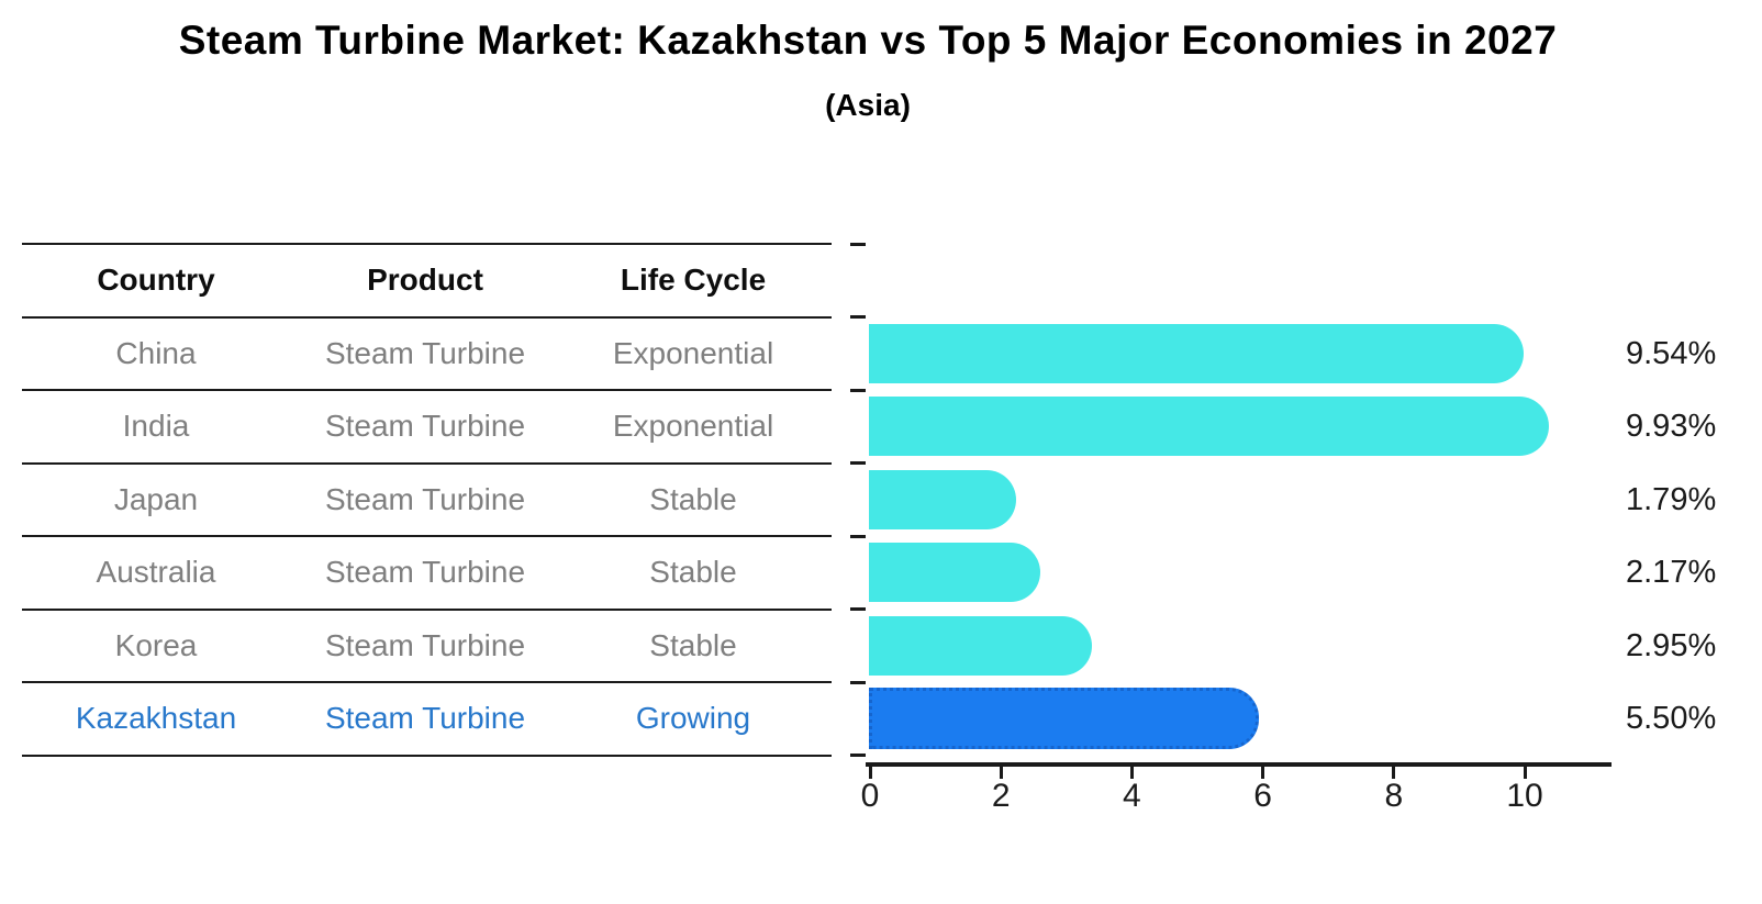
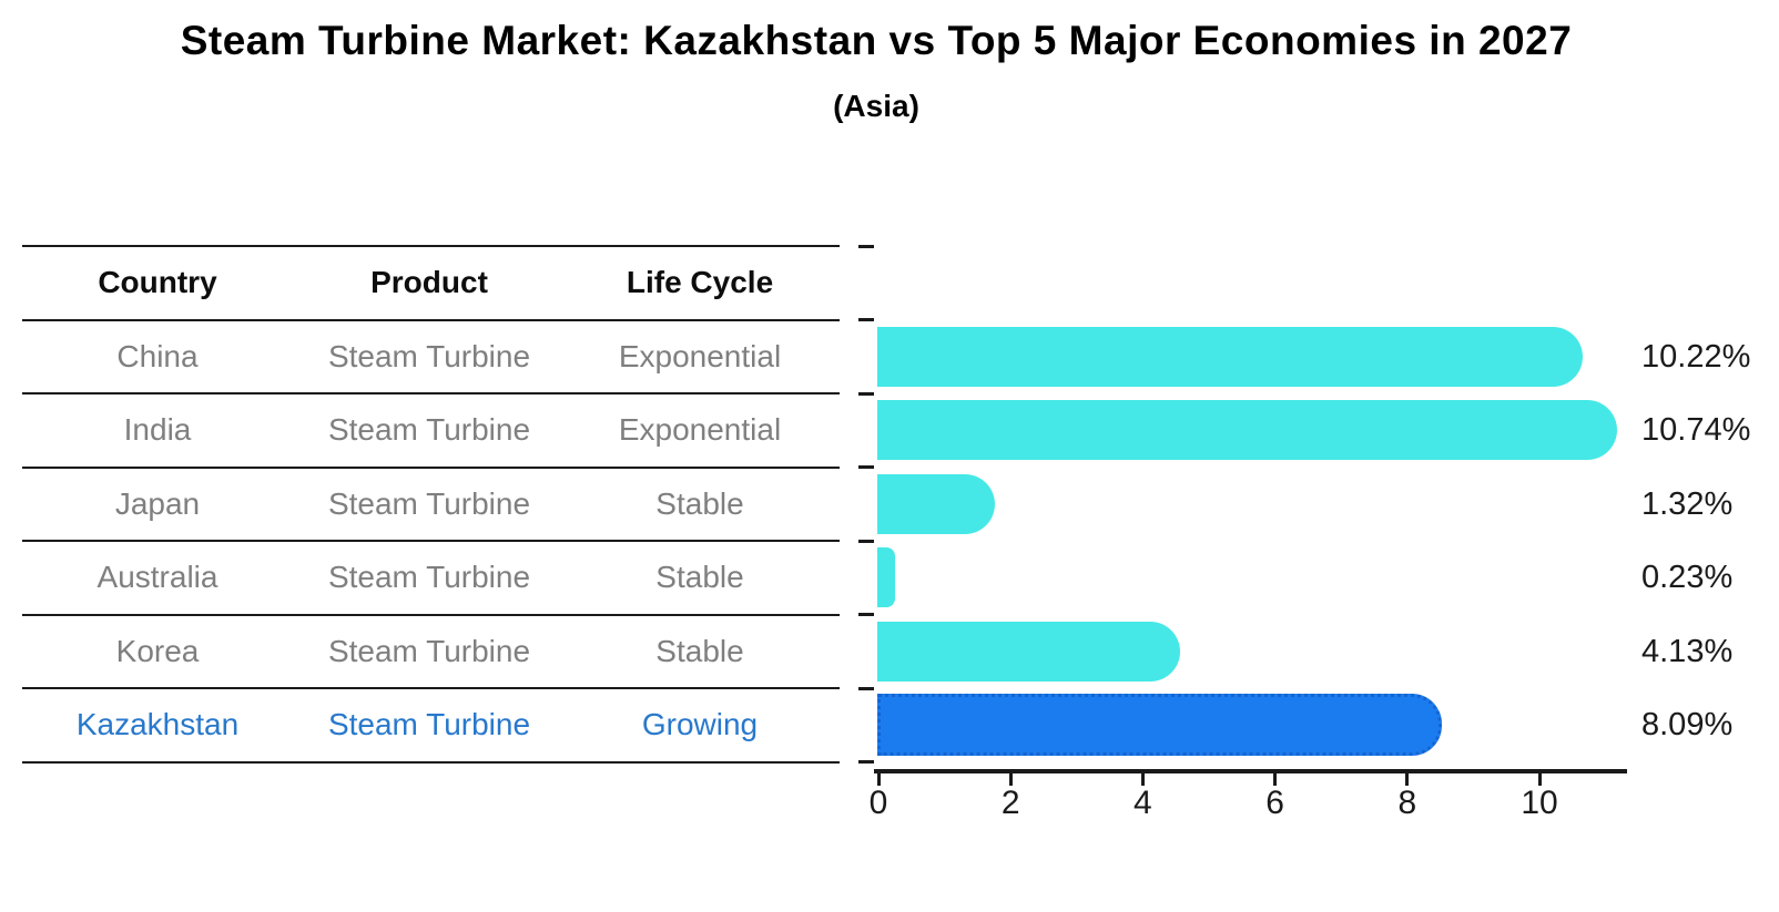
China: 9.54% -> 10.22%
India: 9.93% -> 10.74%
Japan: 1.79% -> 1.32%
Australia: 2.17% -> 0.23%
Korea: 2.95% -> 4.13%
Kazakhstan: 5.50% -> 8.09%
